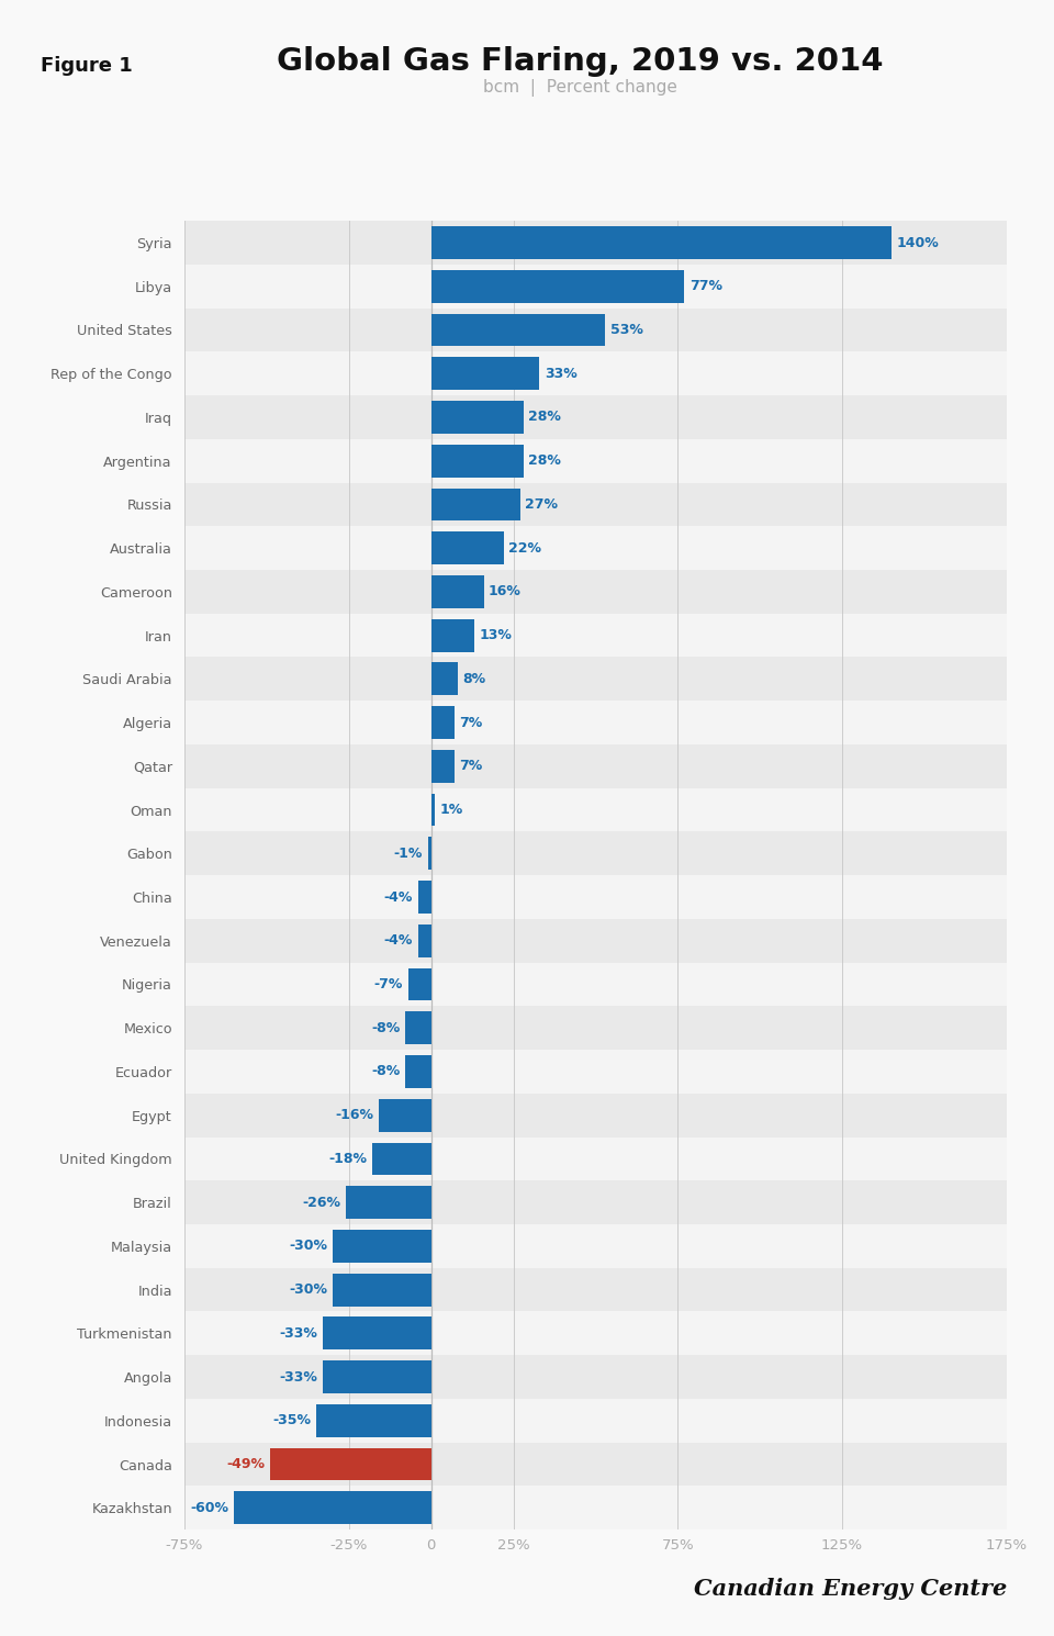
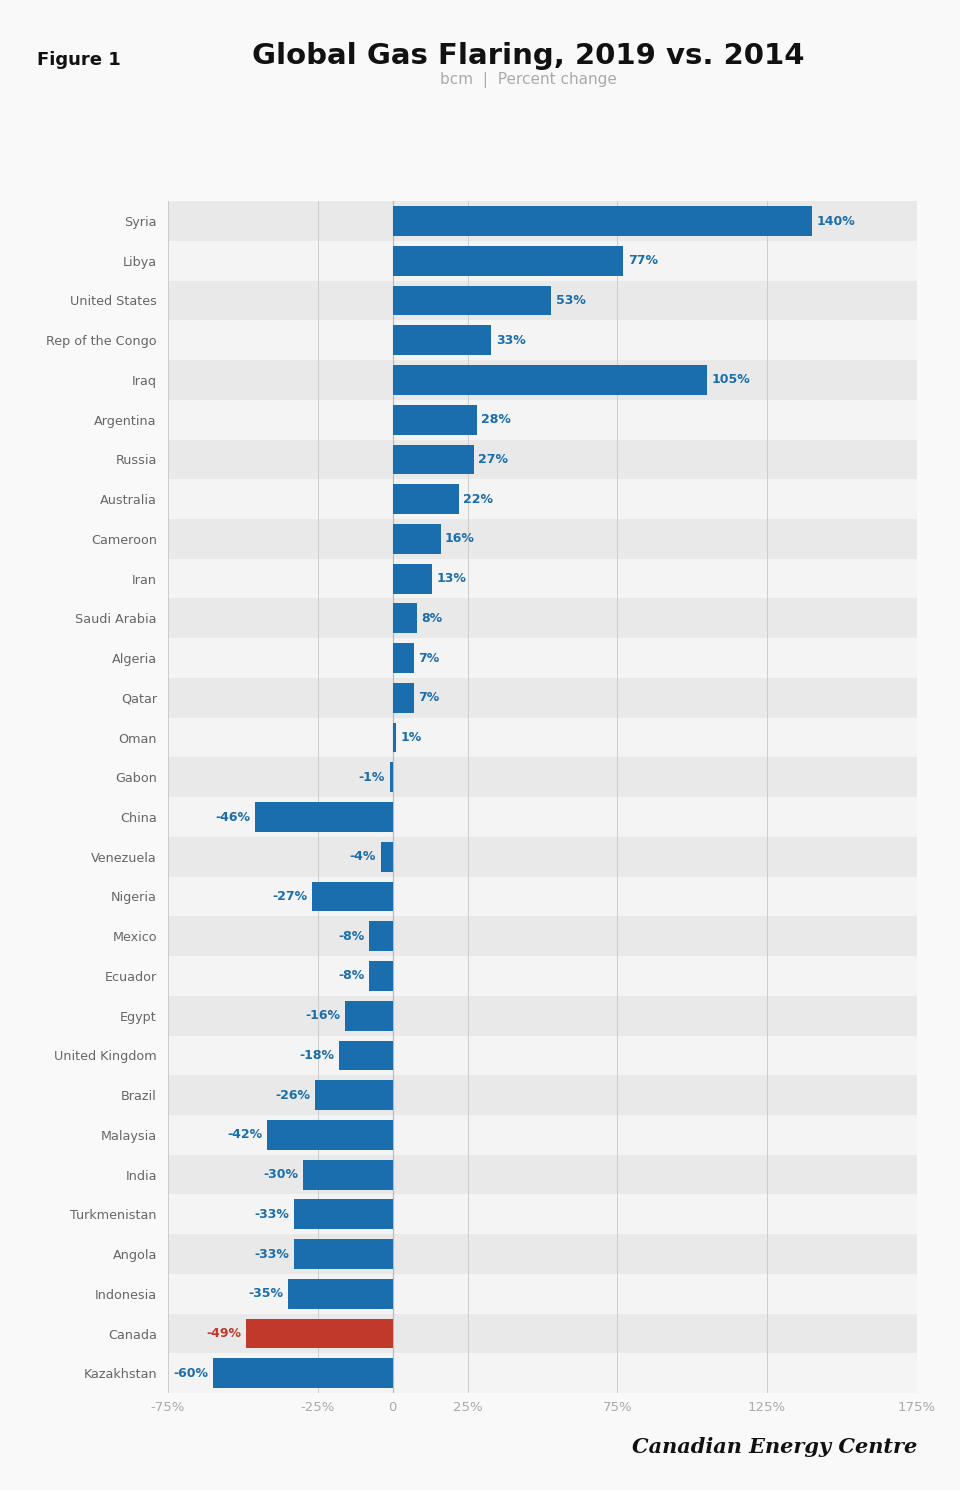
Iraq: 28% -> 105%
China: -4% -> -46%
Nigeria: -7% -> -27%
Malaysia: -30% -> -42%
